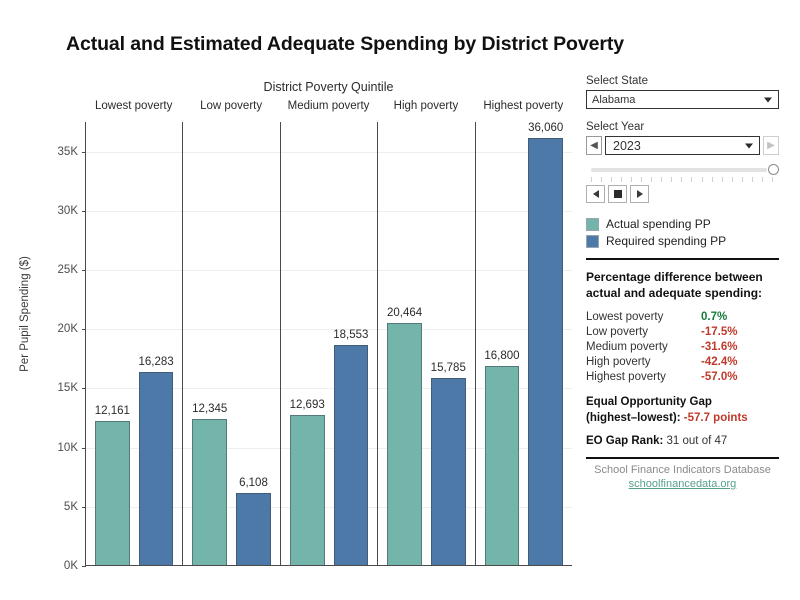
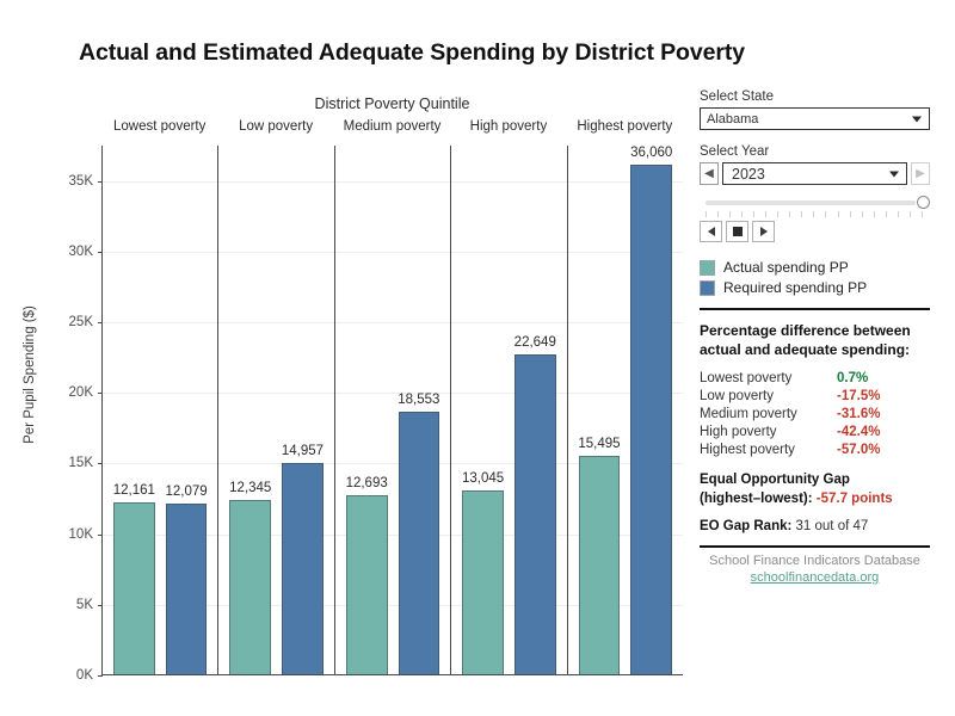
Required spending PP/Lowest poverty: 16,283 -> 12,079
Required spending PP/Low poverty: 6,108 -> 14,957
Actual spending PP/High poverty: 20,464 -> 13,045
Required spending PP/High poverty: 15,785 -> 22,649
Actual spending PP/Highest poverty: 16,800 -> 15,495
